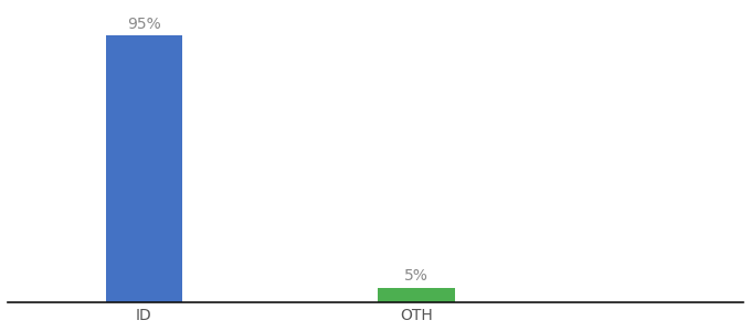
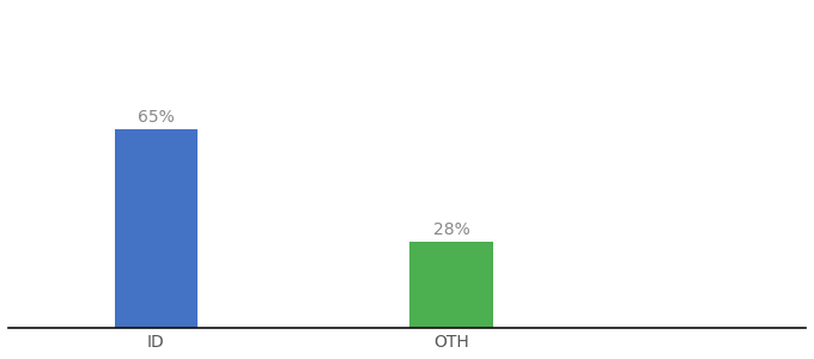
ID: 95% -> 65%
OTH: 5% -> 28%
